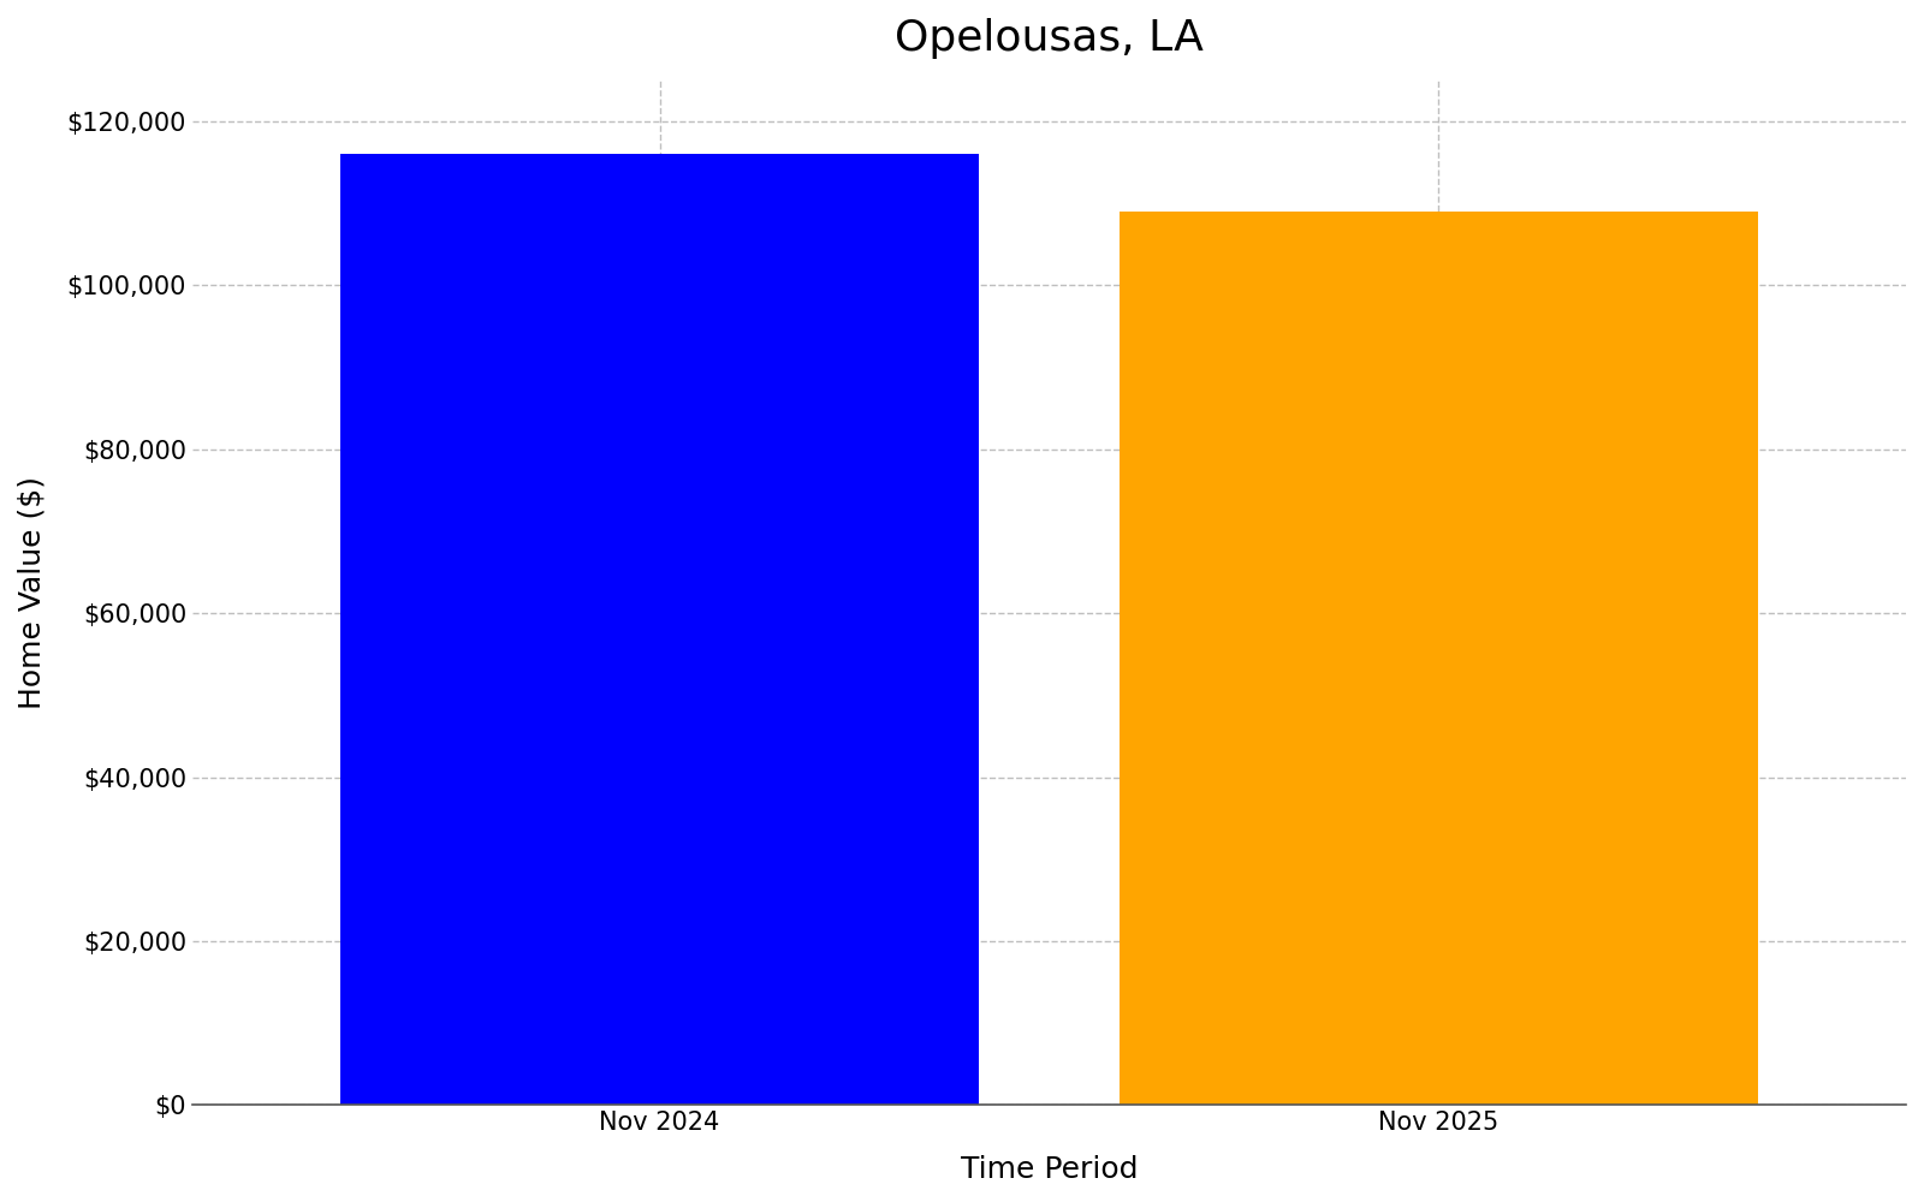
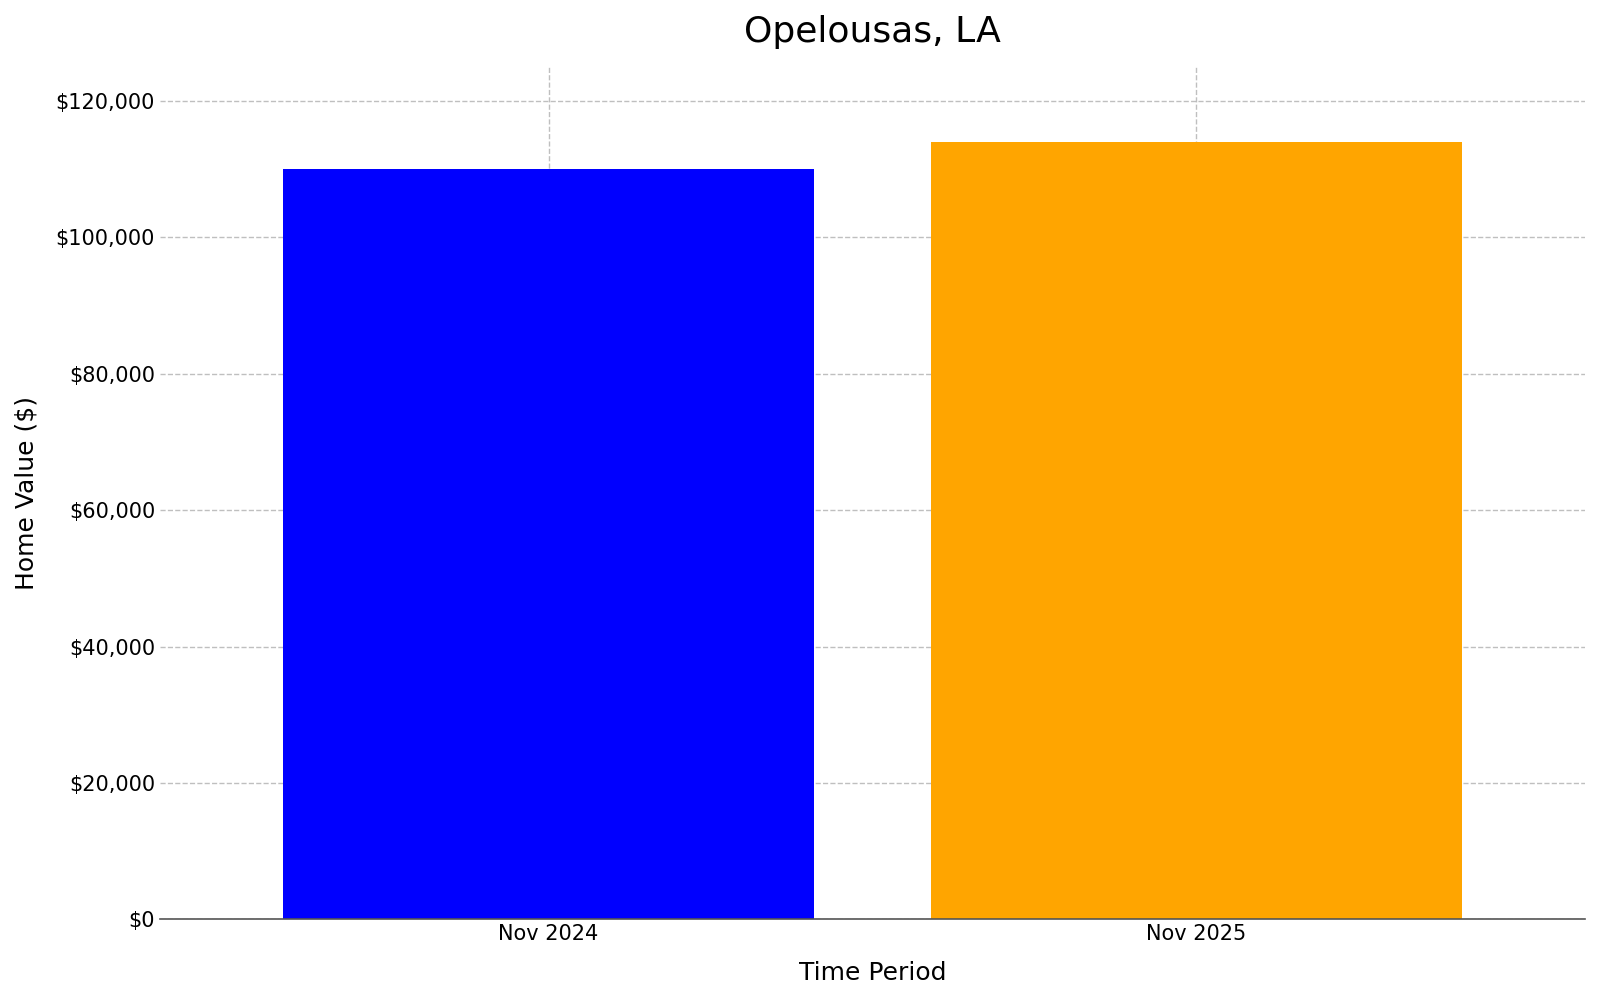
Nov 2024: $116,000 -> $110,000
Nov 2025: $109,000 -> $114,000
